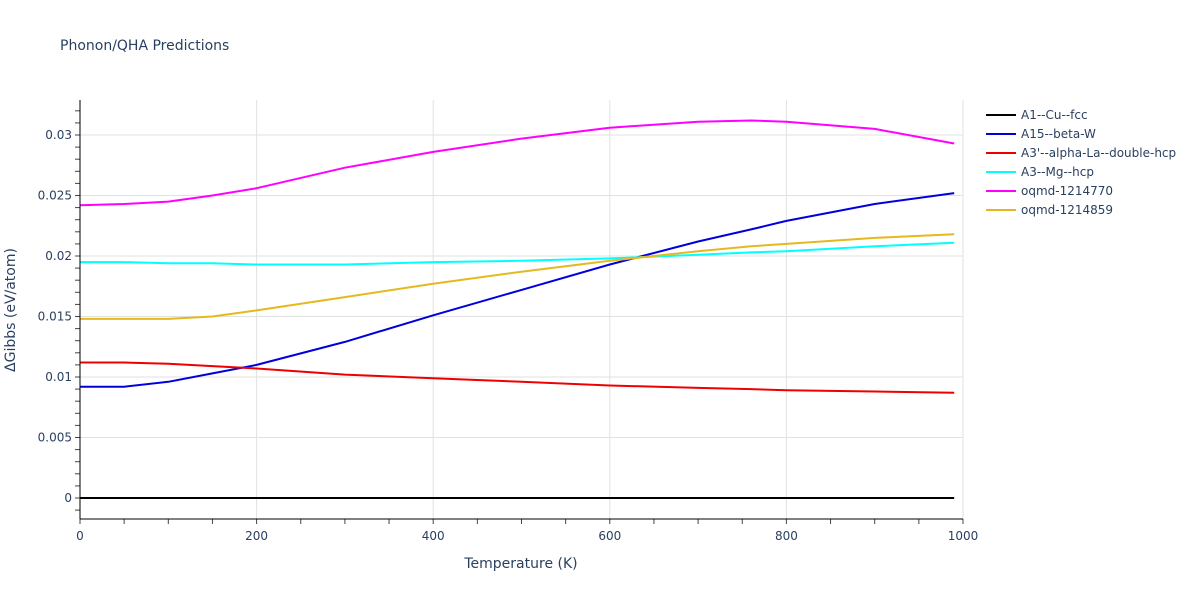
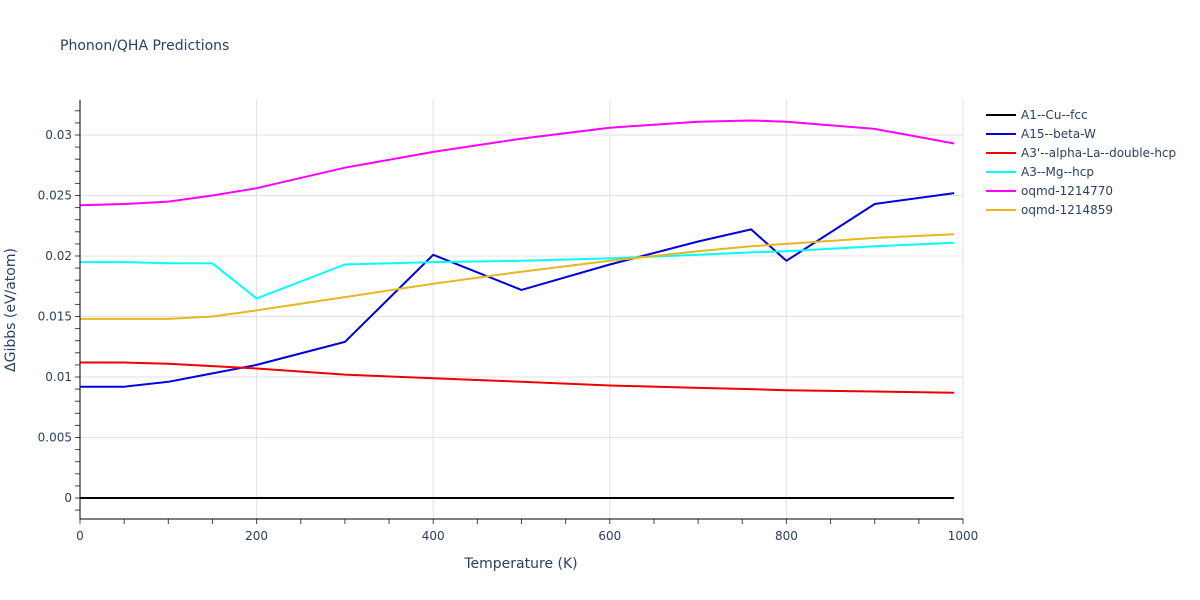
A3--Mg--hcp/200: 0.0193 -> 0.0165
A15--beta-W/400: 0.0151 -> 0.0201
A15--beta-W/800: 0.0229 -> 0.0196
